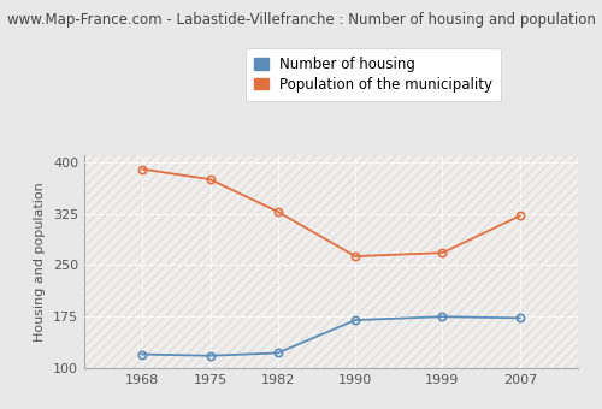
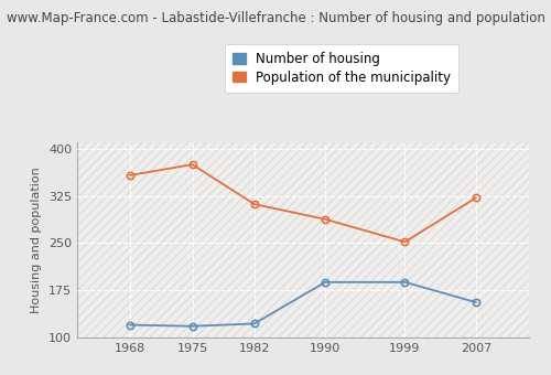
Population of the municipality/1968: 390 -> 358
Population of the municipality/1982: 328 -> 312
Number of housing/1990: 170 -> 188
Population of the municipality/1990: 263 -> 288
Number of housing/1999: 175 -> 188
Population of the municipality/1999: 268 -> 252
Number of housing/2007: 173 -> 156
